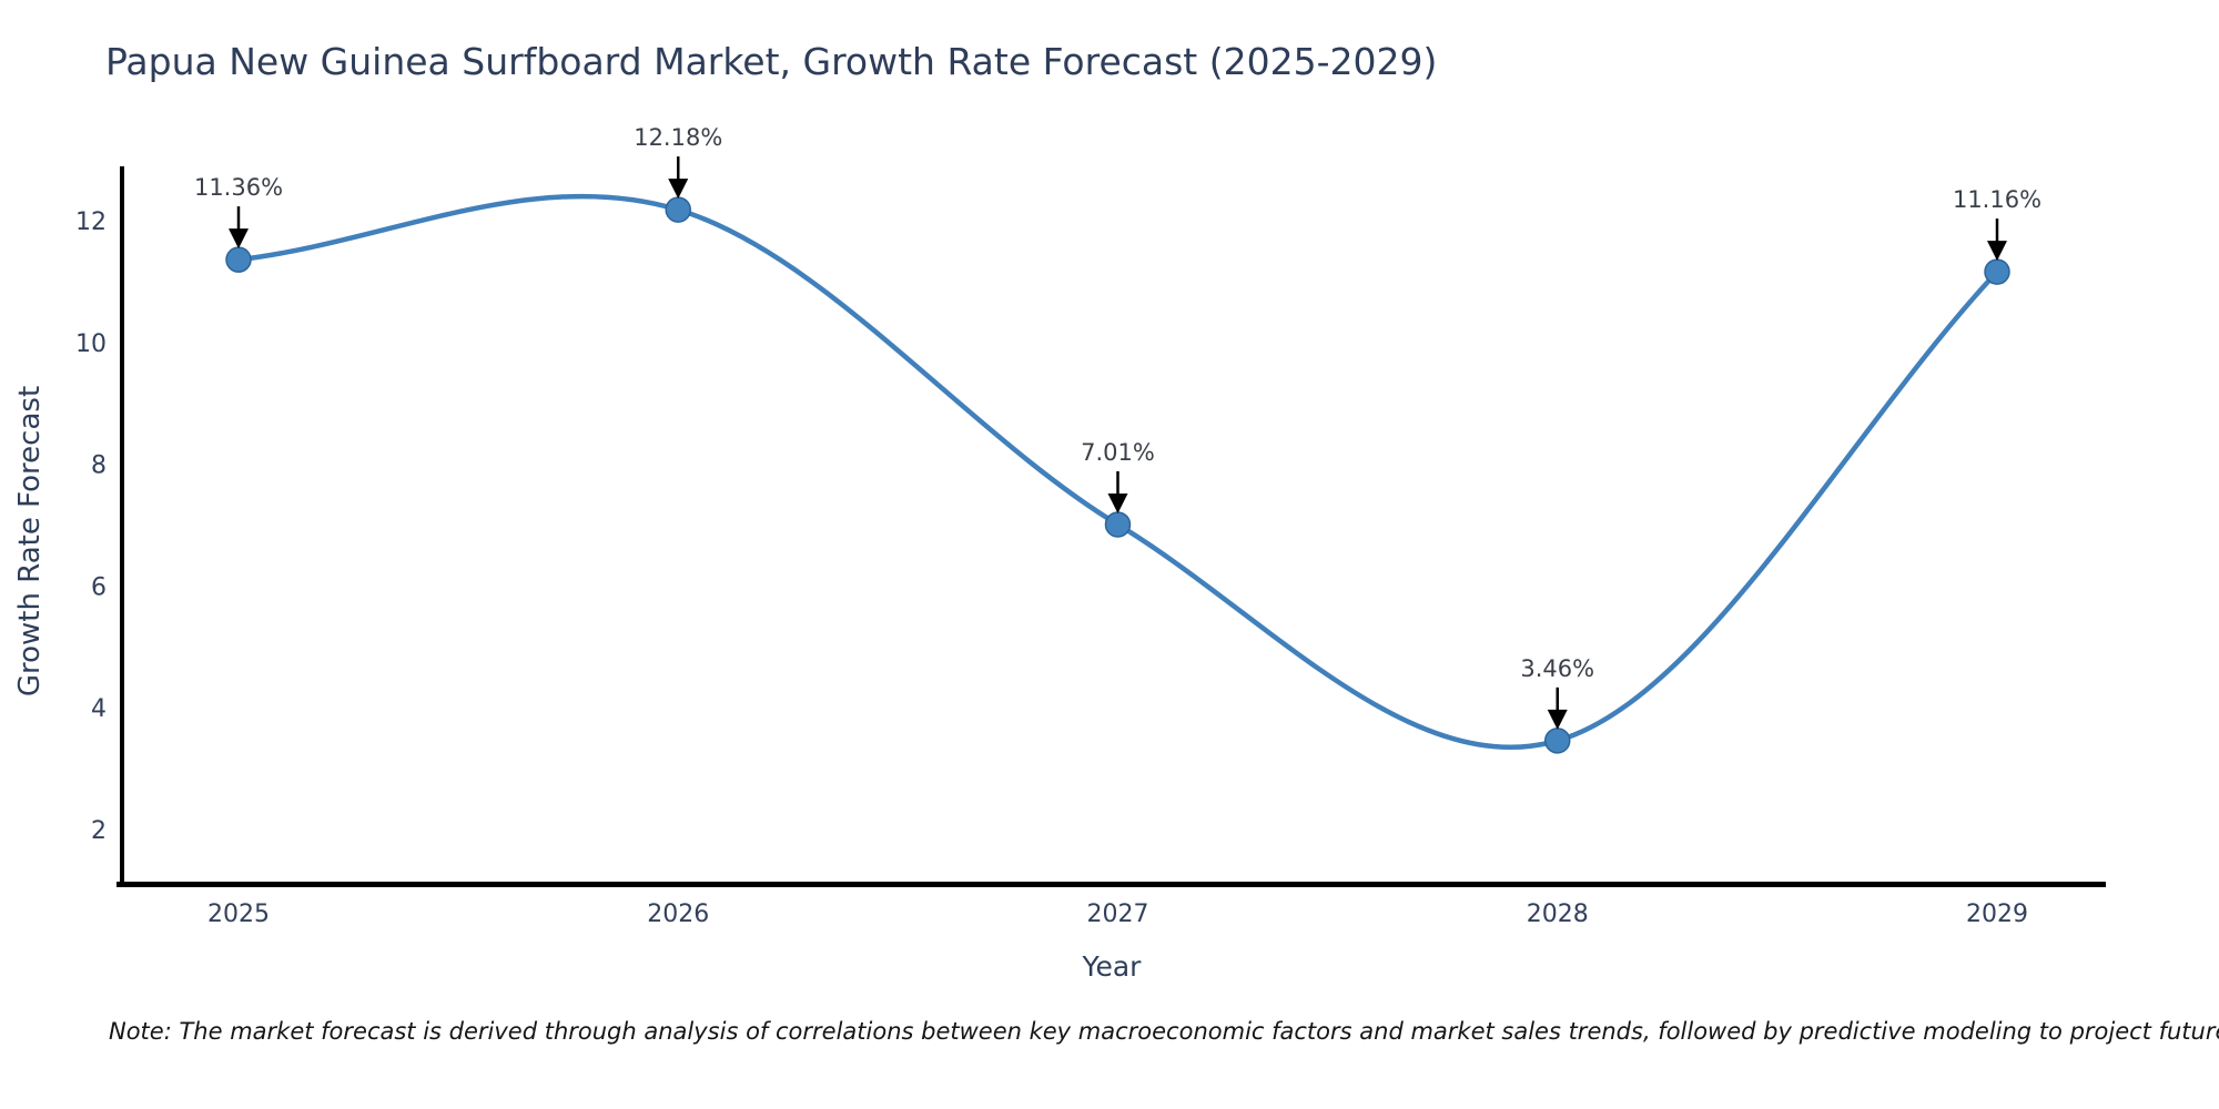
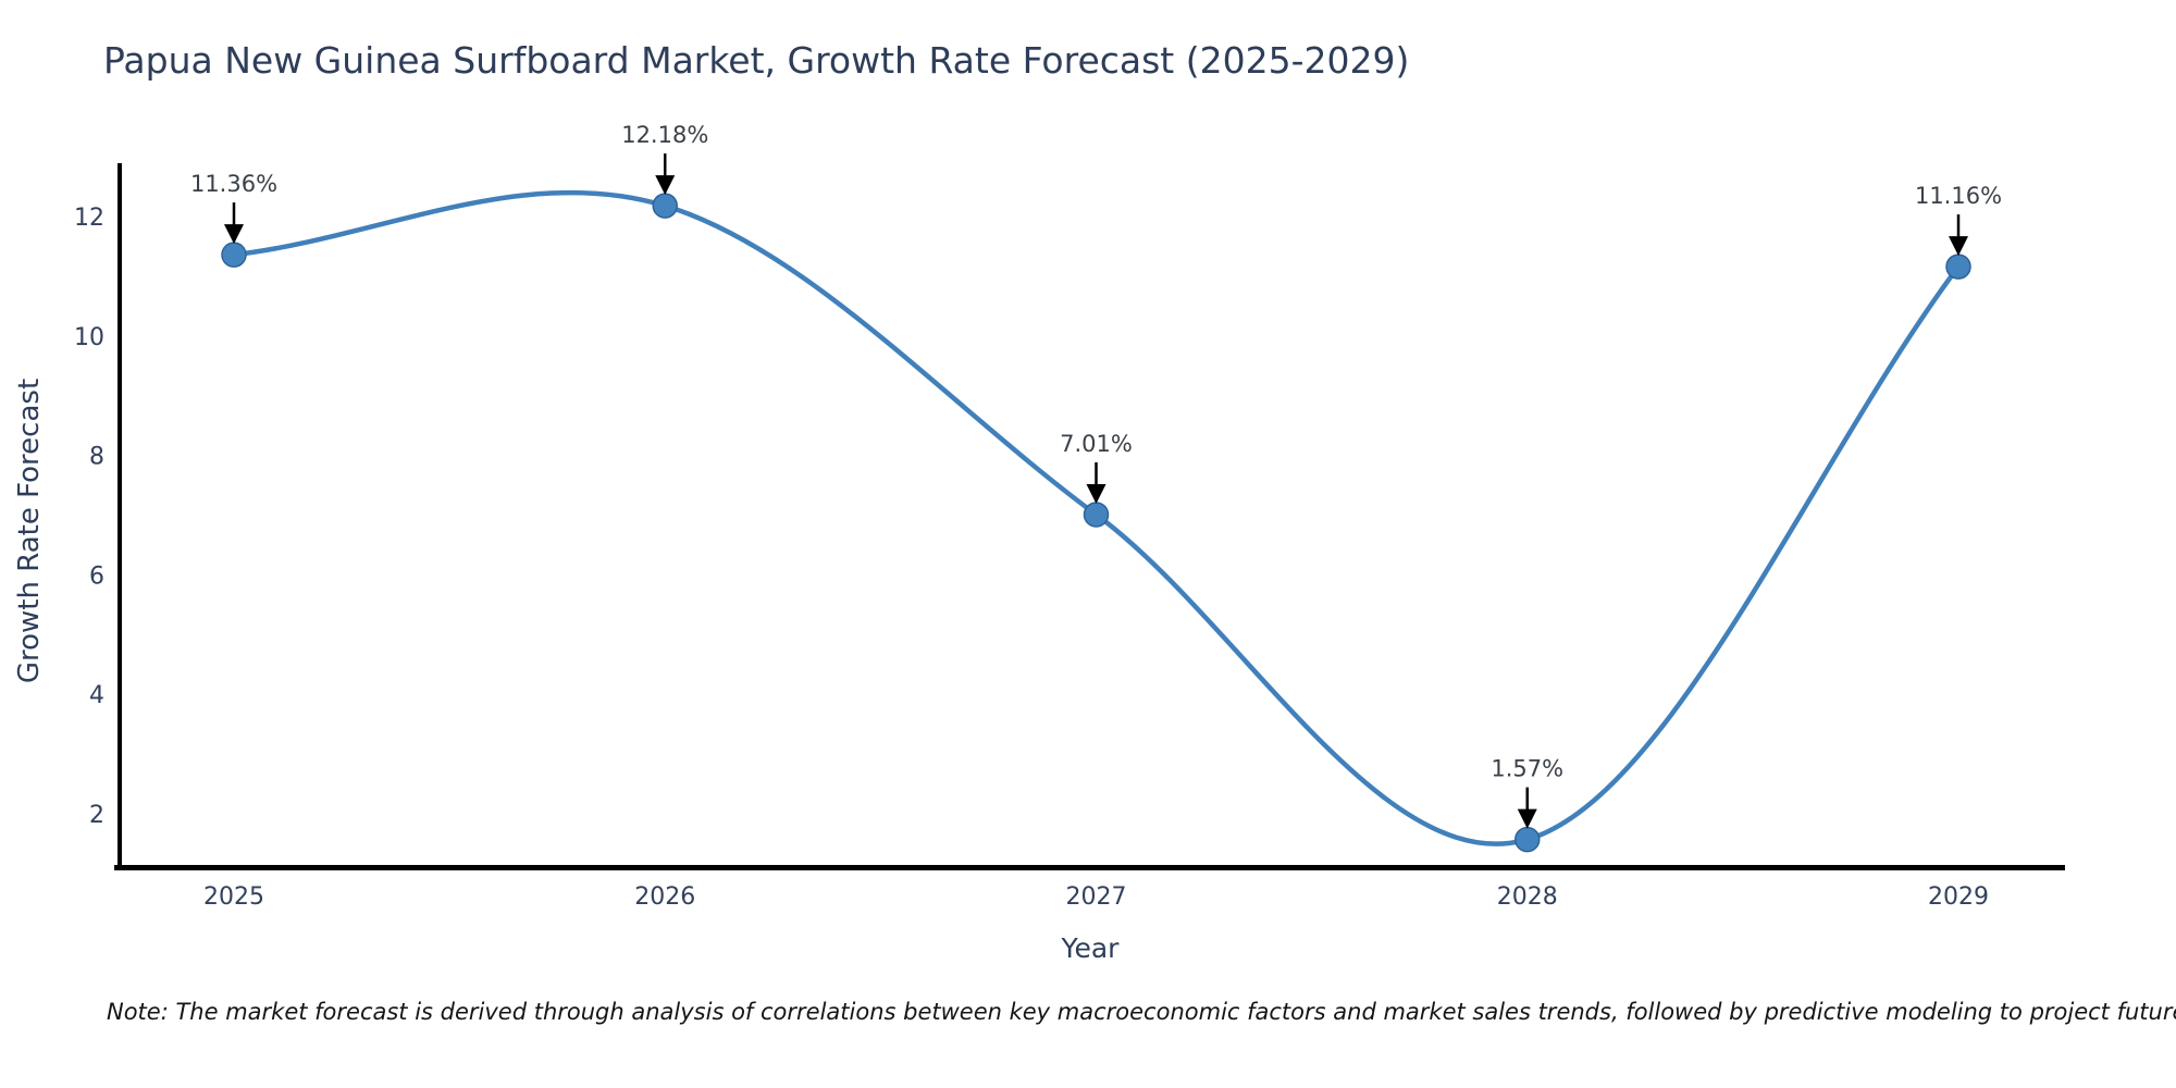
2028: 3.46% -> 1.57%
